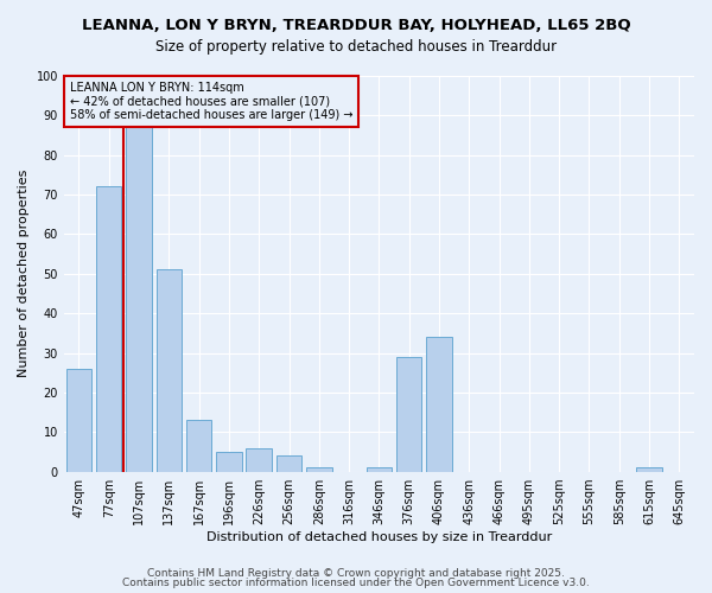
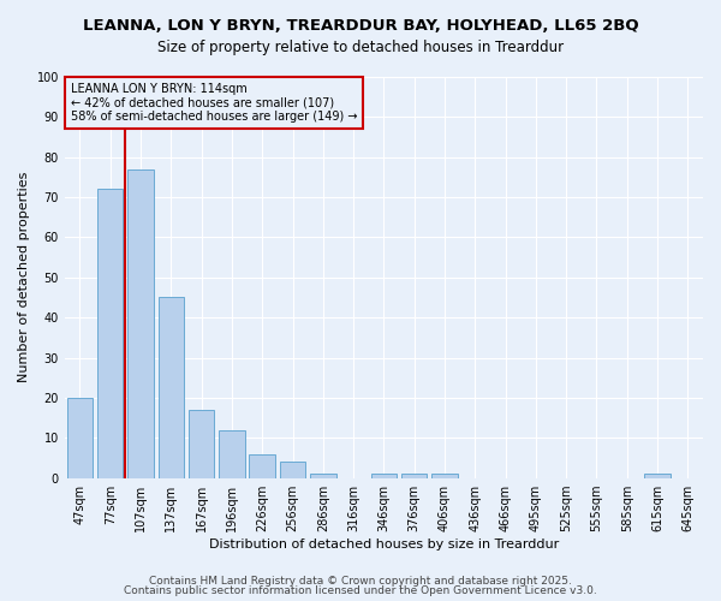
47sqm: 26 -> 20
107sqm: 87 -> 77
137sqm: 51 -> 45
167sqm: 13 -> 17
196sqm: 5 -> 12
376sqm: 29 -> 1
406sqm: 34 -> 1
